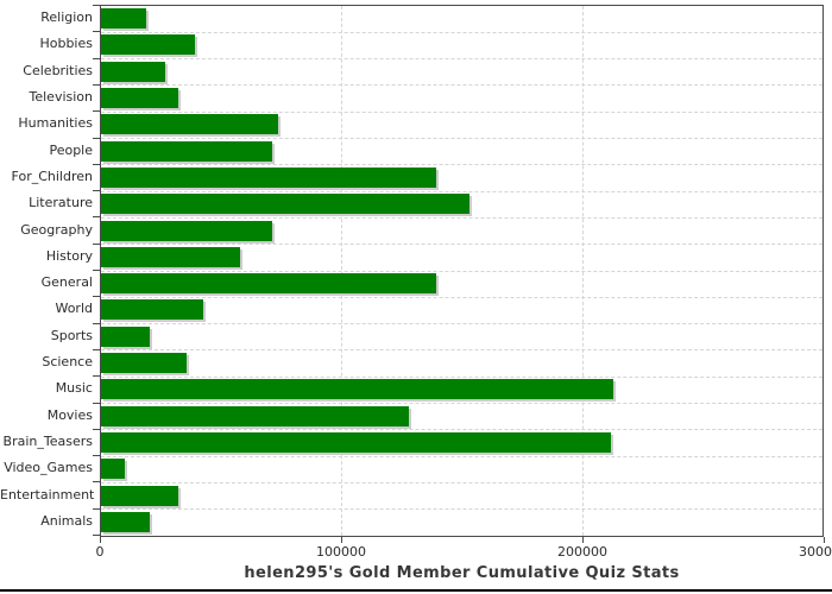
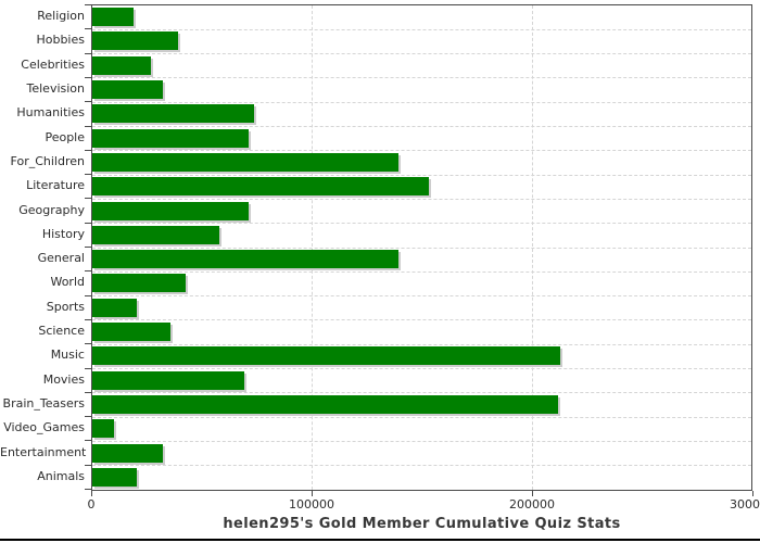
Movies: 128000 -> 69000
